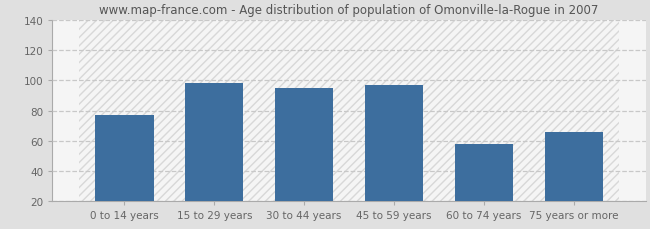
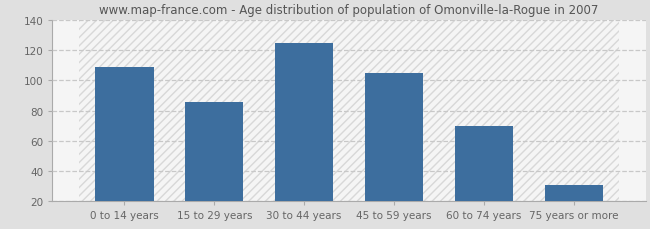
0 to 14 years: 77 -> 109
15 to 29 years: 98 -> 86
30 to 44 years: 95 -> 125
45 to 59 years: 97 -> 105
60 to 74 years: 58 -> 70
75 years or more: 66 -> 31
